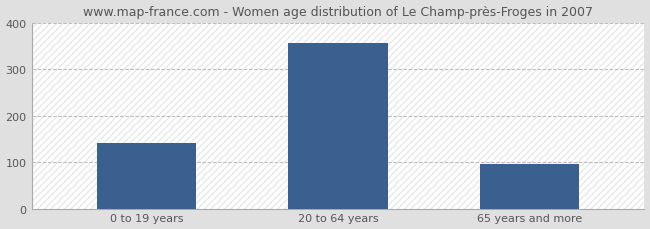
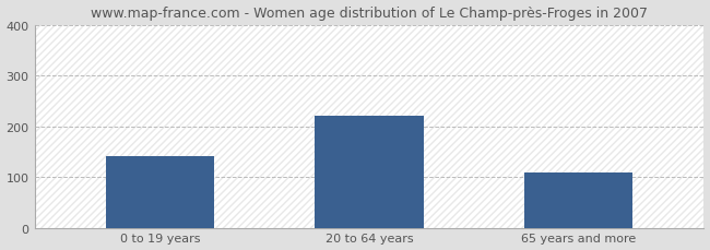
20 to 64 years: 357 -> 220
65 years and more: 97 -> 110
